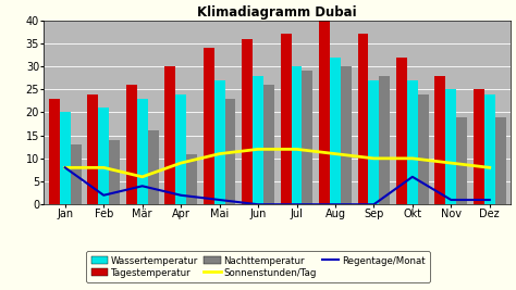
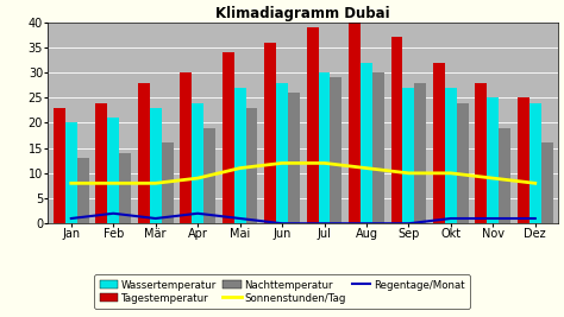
Regentage/Monat/Jan: 8 -> 1
Tagestemperatur/Mär: 26 -> 28
Sonnenstunden/Tag/Mär: 6 -> 8
Regentage/Monat/Mär: 4 -> 1
Nachttemperatur/Apr: 11 -> 19
Tagestemperatur/Jul: 37 -> 39
Regentage/Monat/Okt: 6 -> 1
Nachttemperatur/Dez: 19 -> 16
